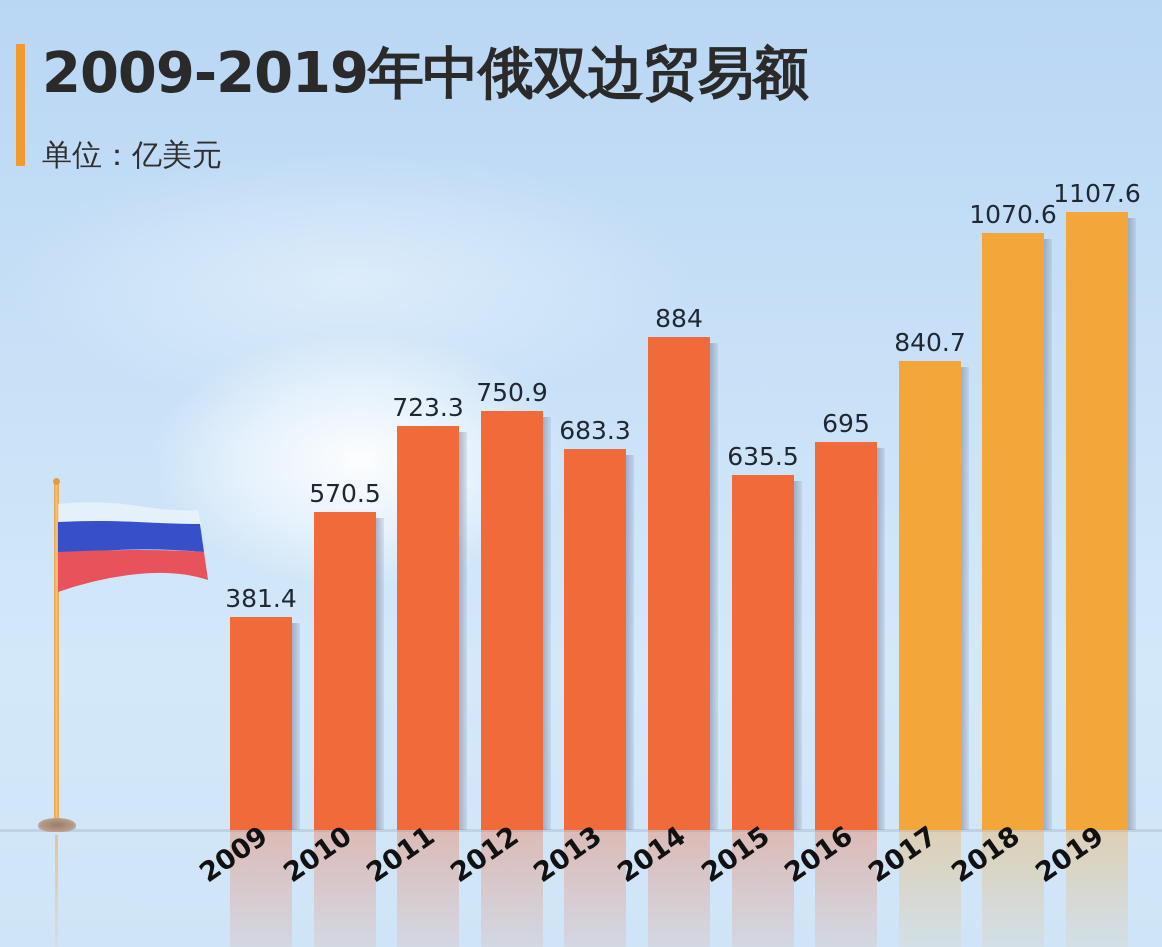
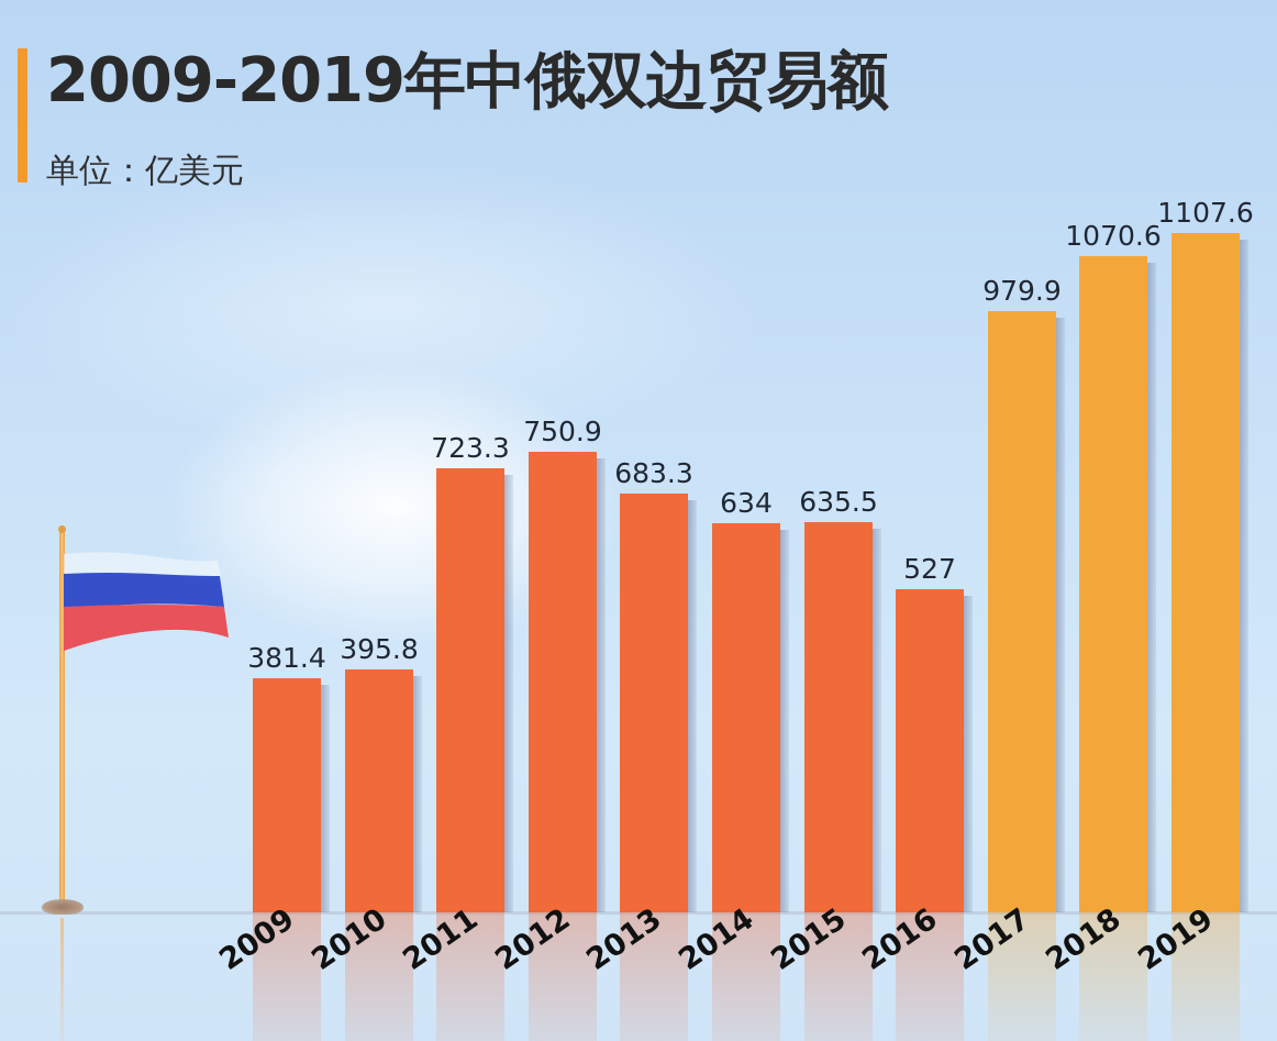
2010: 570.5 -> 395.8
2014: 884 -> 634
2016: 695 -> 527
2017: 840.7 -> 979.9
